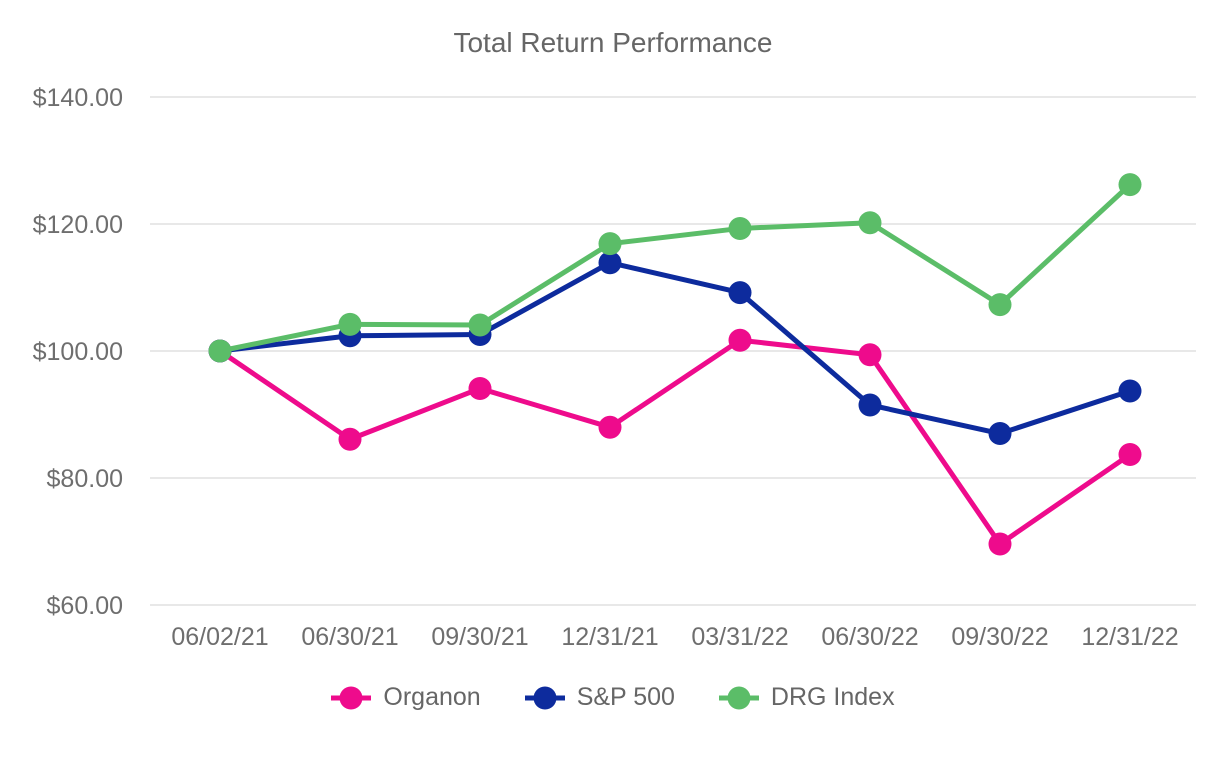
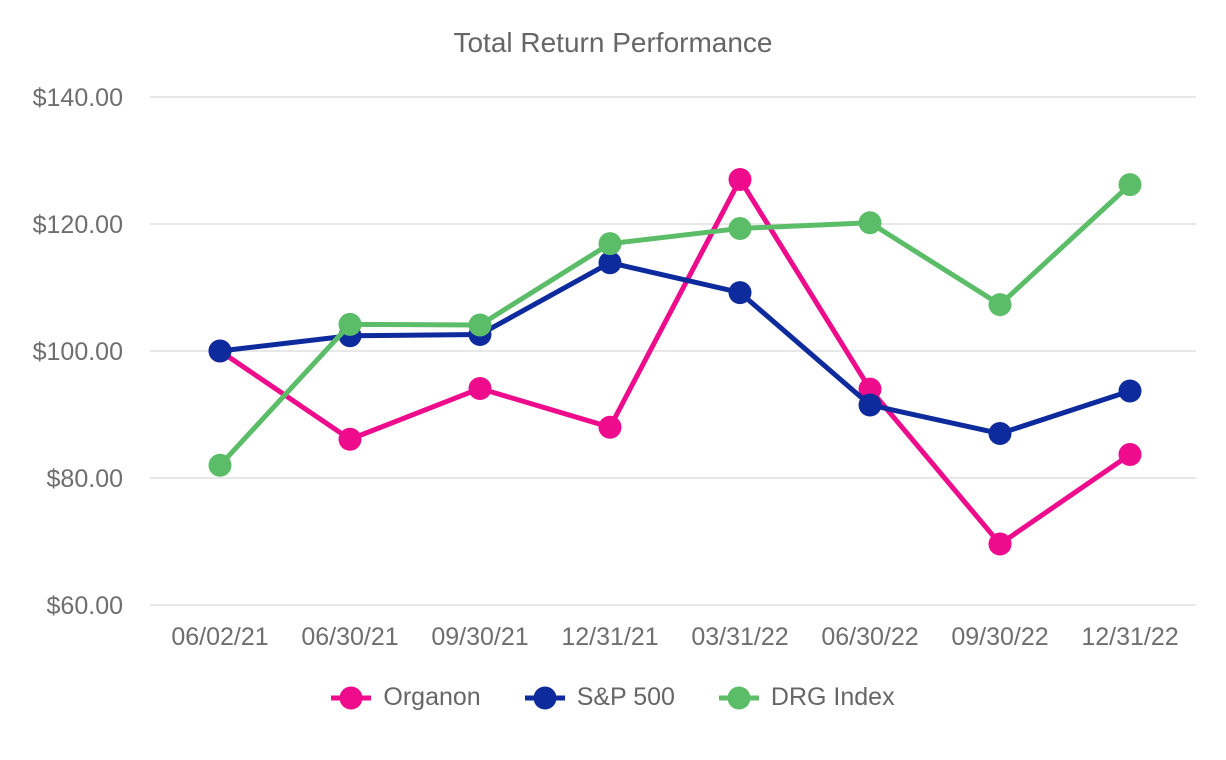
DRG Index/06/02/21: $100 -> $82
Organon/03/31/22: $102 -> $127
Organon/06/30/22: $99 -> $94
